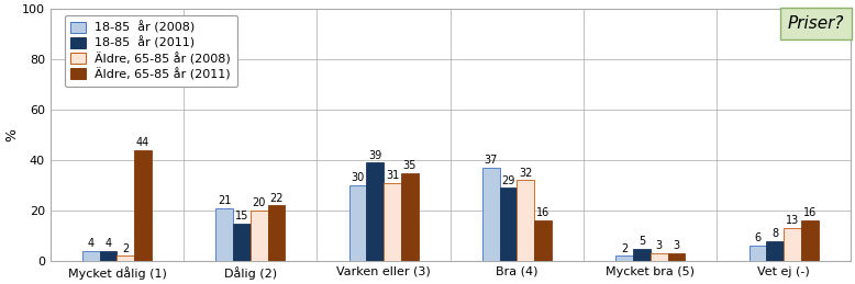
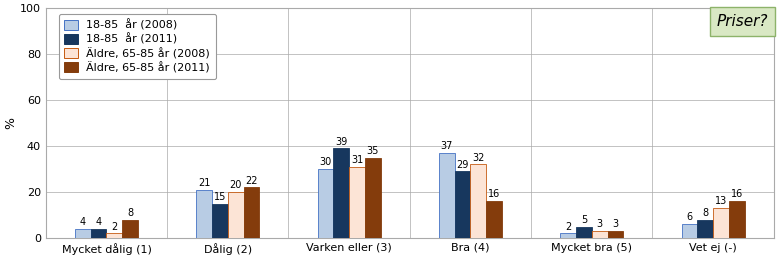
Äldre, 65-85 år (2011)/Mycket dålig (1): 44 -> 8
